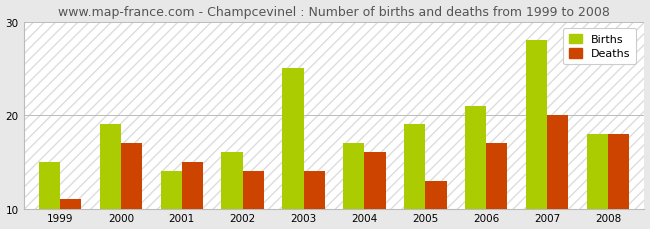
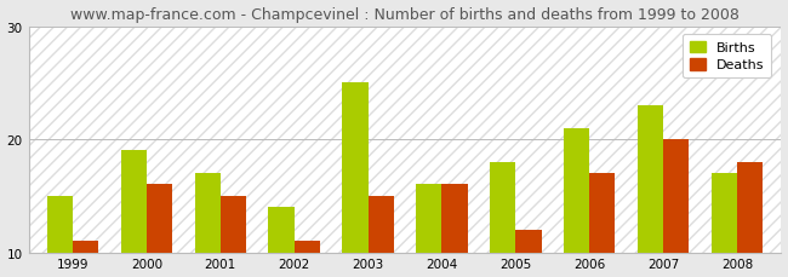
Deaths/2000: 17 -> 16
Births/2001: 14 -> 17
Births/2002: 16 -> 14
Deaths/2002: 14 -> 11
Deaths/2003: 14 -> 15
Births/2004: 17 -> 16
Births/2005: 19 -> 18
Deaths/2005: 13 -> 12
Births/2007: 28 -> 23
Births/2008: 18 -> 17
